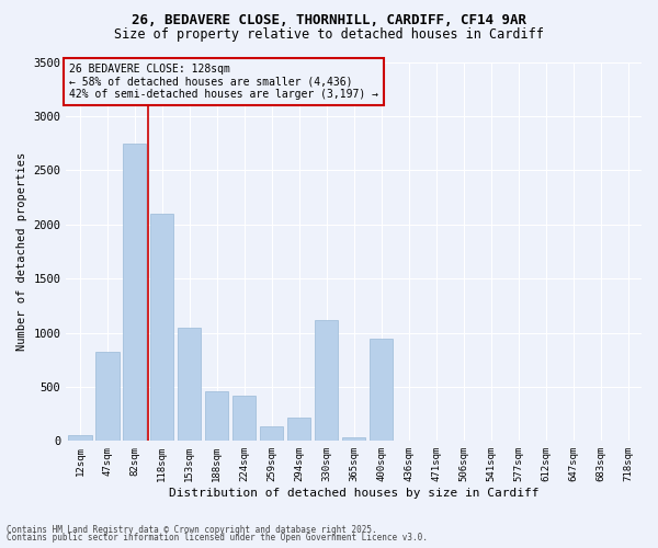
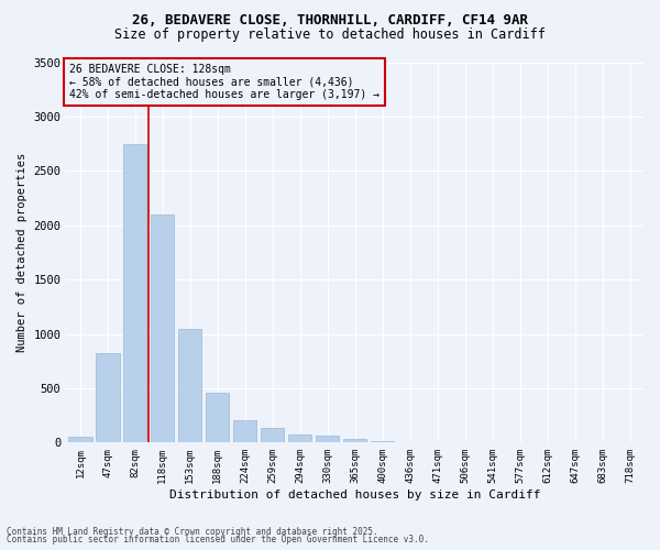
224sqm: 420 -> 210
294sqm: 220 -> 80
330sqm: 1120 -> 60
400sqm: 940 -> 10
